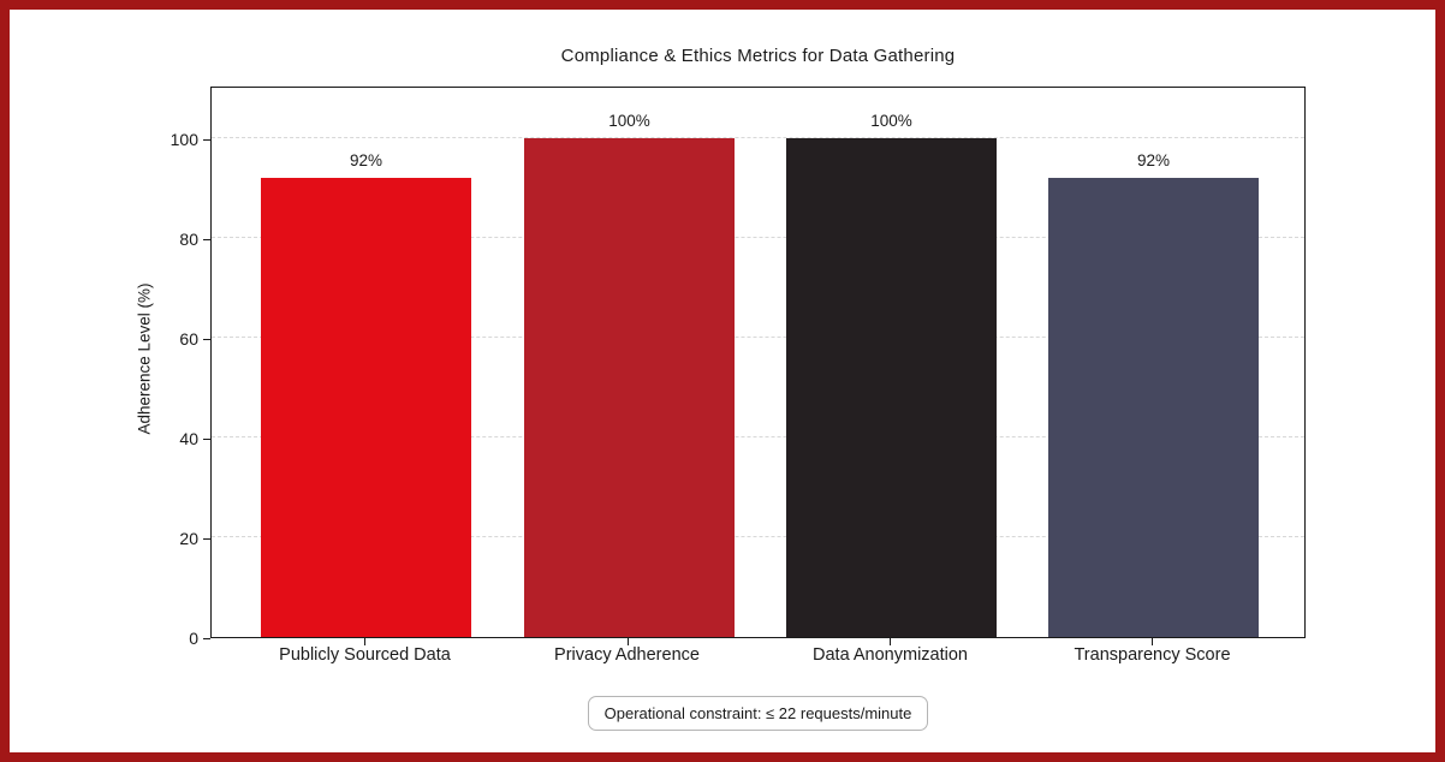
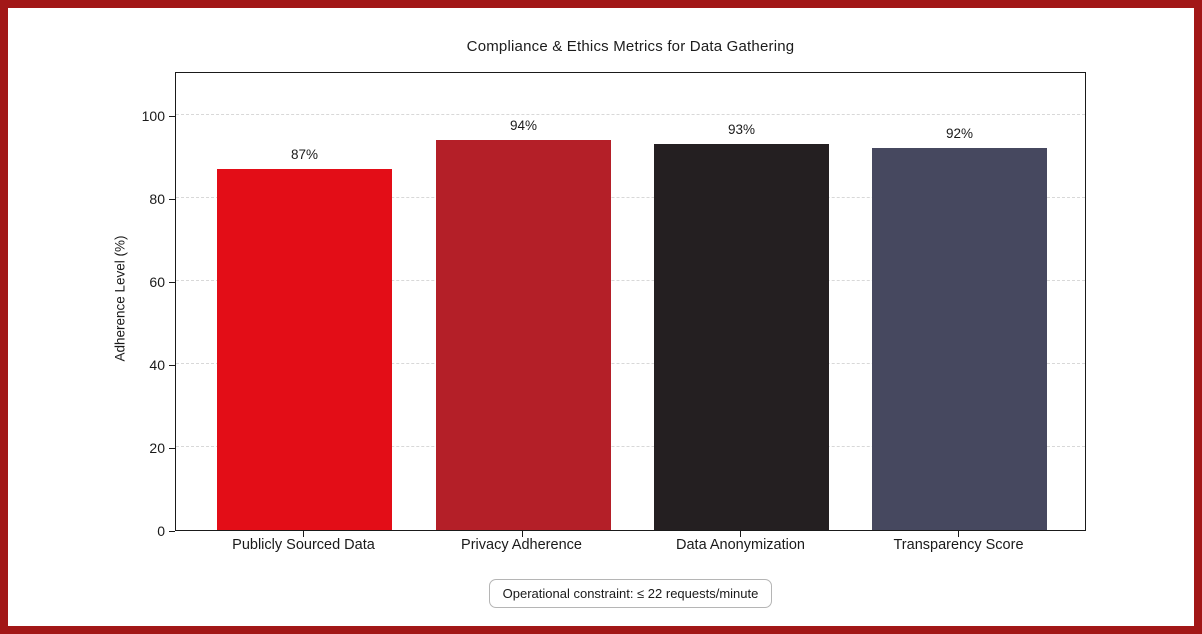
Publicly Sourced Data: 92% -> 87%
Privacy Adherence: 100% -> 94%
Data Anonymization: 100% -> 93%
